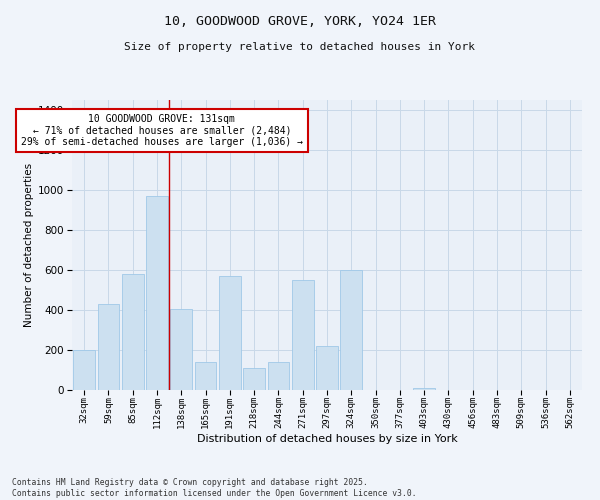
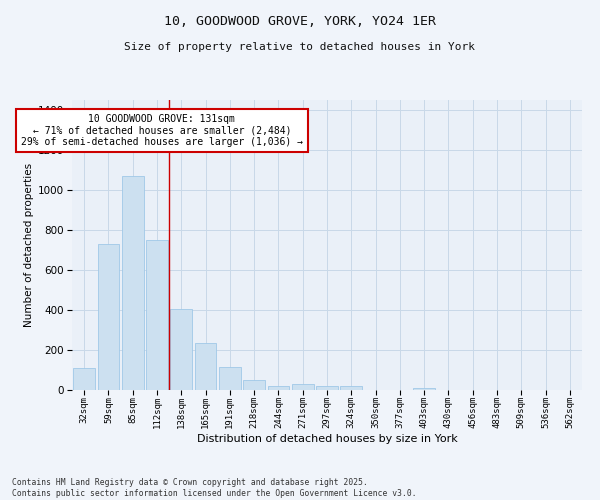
32sqm: 200 -> 110
59sqm: 430 -> 730
85sqm: 580 -> 1070
112sqm: 970 -> 750
165sqm: 140 -> 240
191sqm: 570 -> 120
218sqm: 110 -> 50
244sqm: 140 -> 20
271sqm: 550 -> 30
297sqm: 220 -> 20
324sqm: 600 -> 20
